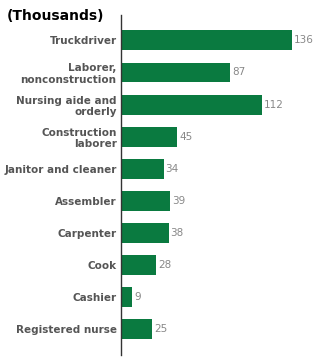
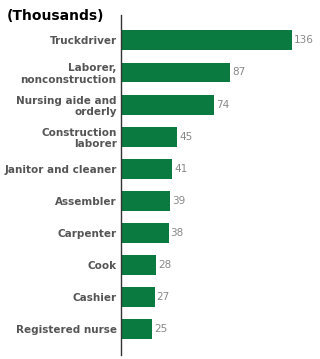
Nursing aide and orderly: 112 -> 74
Janitor and cleaner: 34 -> 41
Cashier: 9 -> 27
